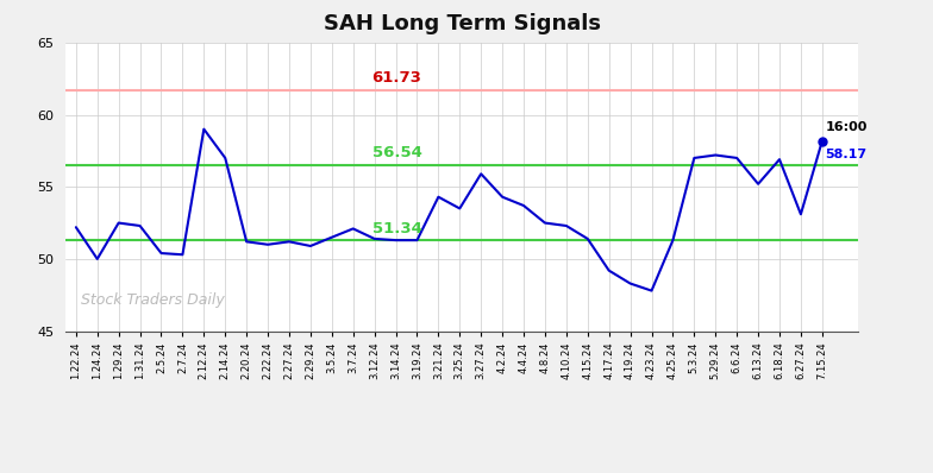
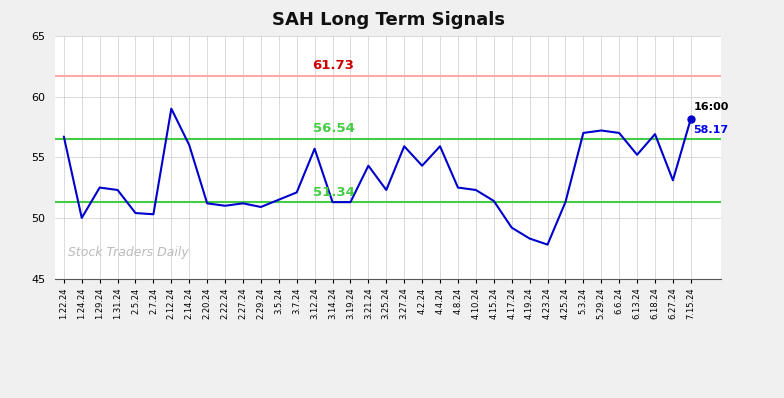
1.22.24: 52.2 -> 56.7
2.14.24: 57.0 -> 56.0
3.12.24: 51.4 -> 55.7
3.25.24: 53.5 -> 52.3
4.4.24: 53.7 -> 55.9
